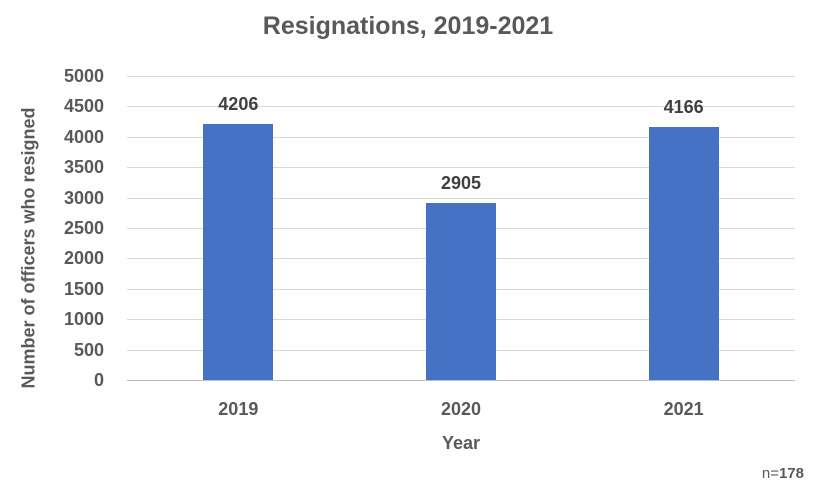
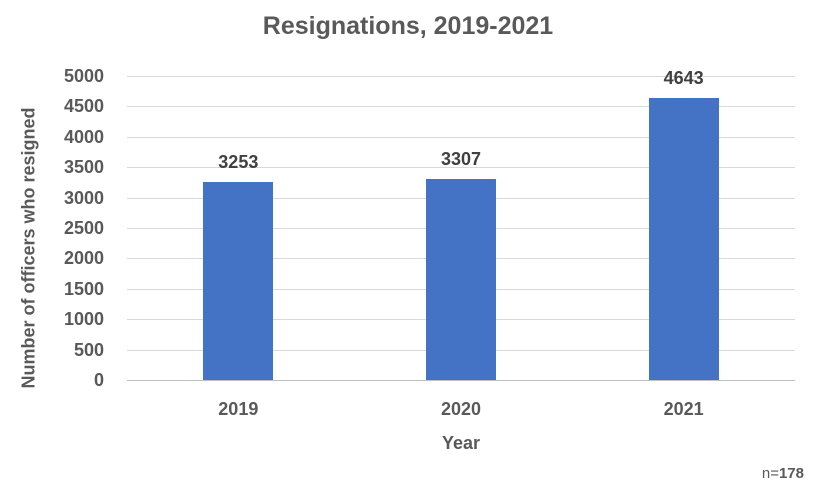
2019: 4206 -> 3253
2020: 2905 -> 3307
2021: 4166 -> 4643
